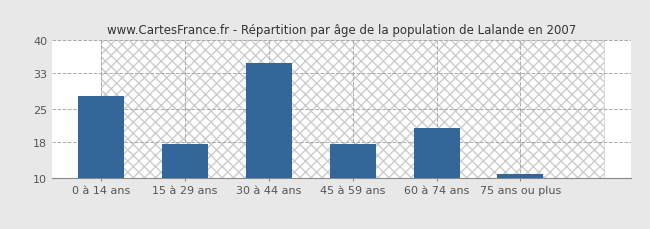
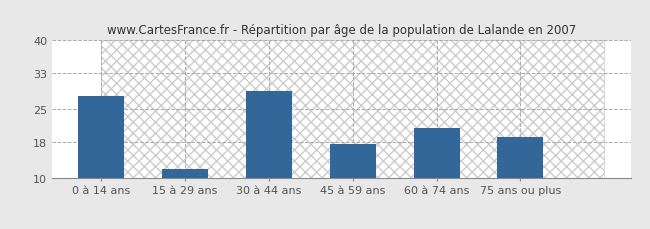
15 à 29 ans: 17.5 -> 12.0
30 à 44 ans: 35.0 -> 29.0
75 ans ou plus: 11.0 -> 19.0
